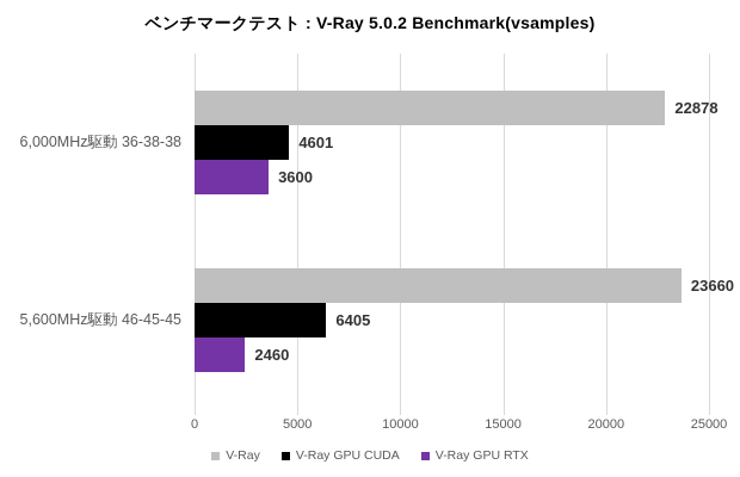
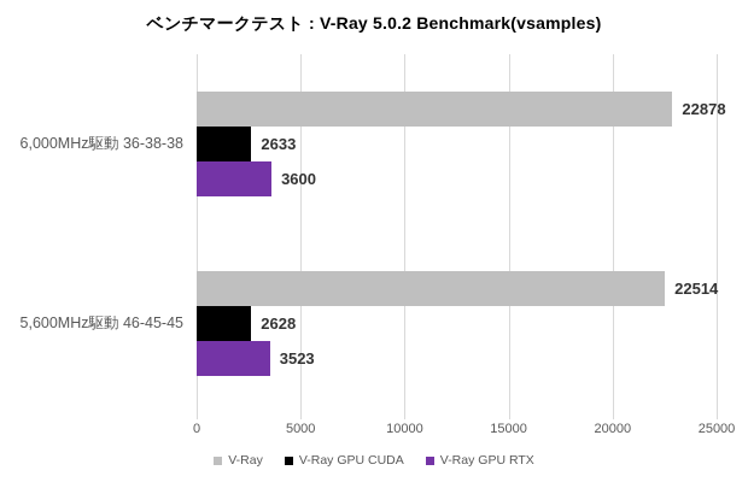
V-Ray GPU CUDA/6,000MHz駆動 36-38-38: 4601 -> 2633
V-Ray/5,600MHz駆動 46-45-45: 23660 -> 22514
V-Ray GPU CUDA/5,600MHz駆動 46-45-45: 6405 -> 2628
V-Ray GPU RTX/5,600MHz駆動 46-45-45: 2460 -> 3523
